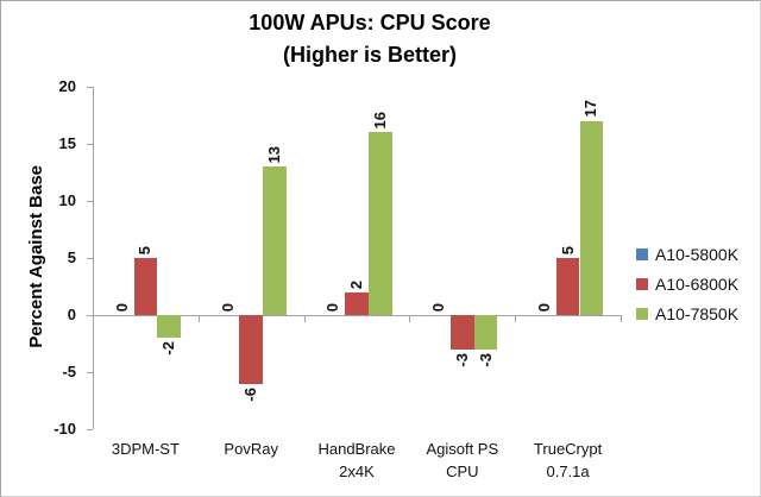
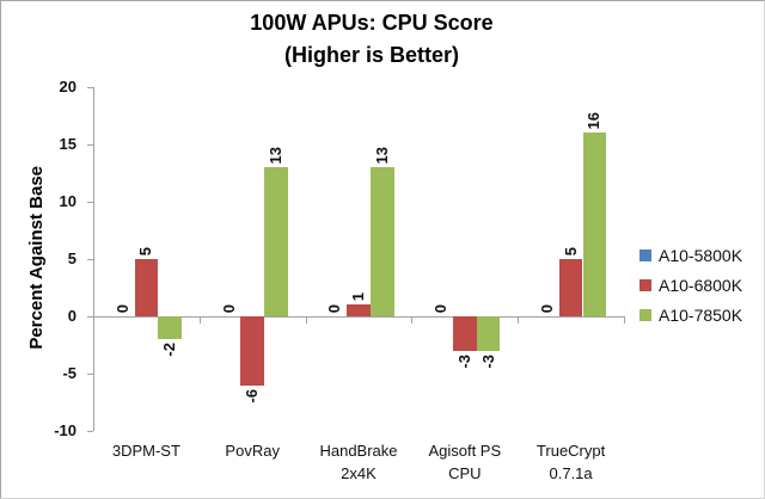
A10-6800K/HandBrake 2x4K: 2 -> 1
A10-7850K/HandBrake 2x4K: 16 -> 13
A10-7850K/TrueCrypt 0.7.1a: 17 -> 16
